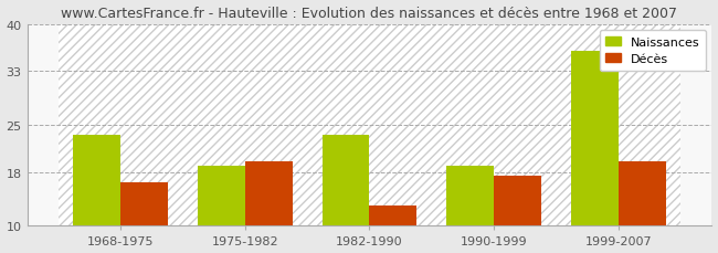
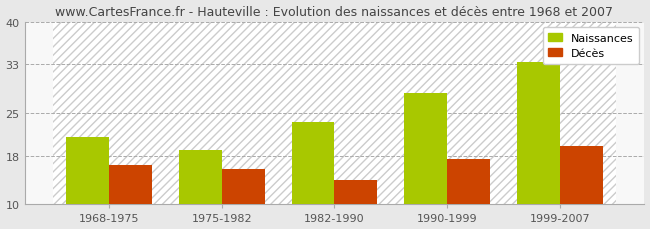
Naissances/1968-1975: 23.5 -> 21.0
Décès/1975-1982: 19.5 -> 15.8
Décès/1982-1990: 13.0 -> 14.0
Naissances/1990-1999: 19.0 -> 28.2
Naissances/1999-2007: 36.0 -> 33.4
